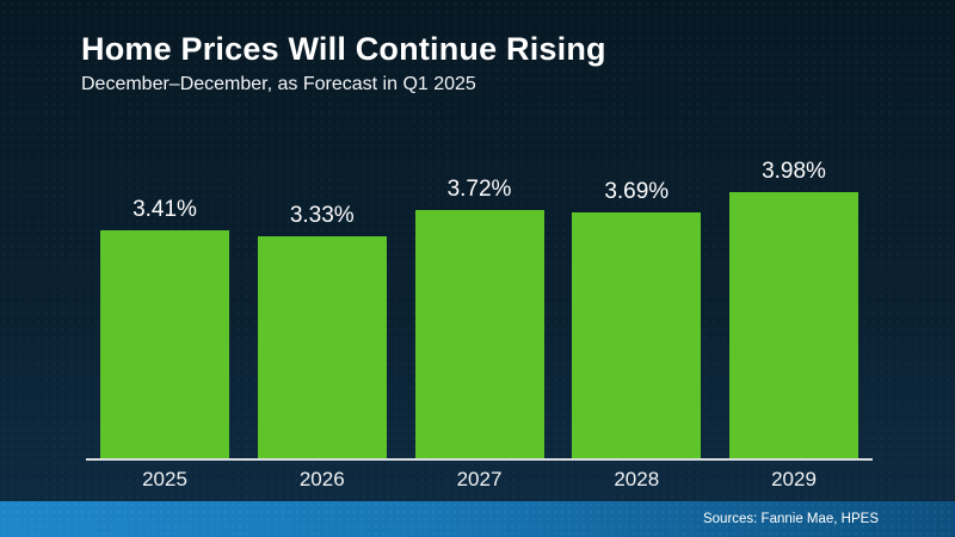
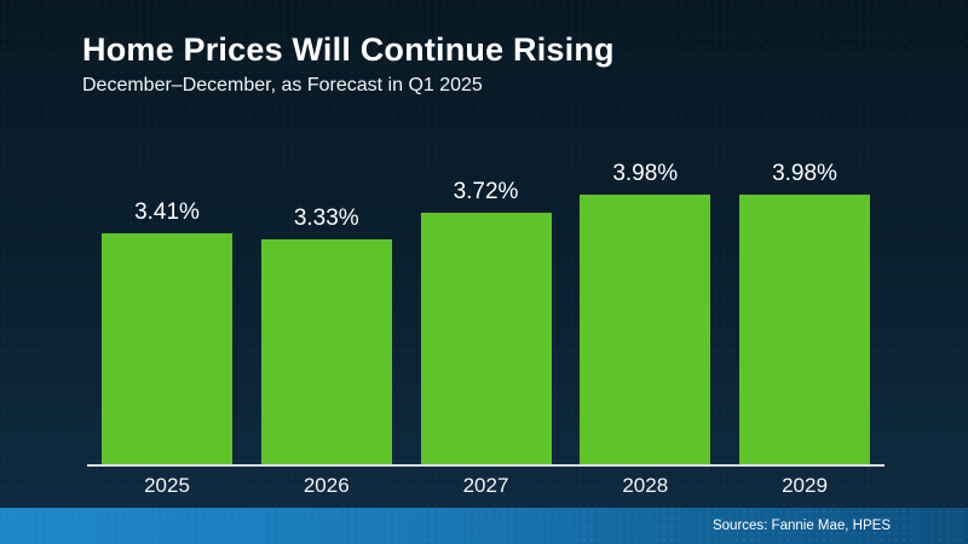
2028: 3.69% -> 3.98%
